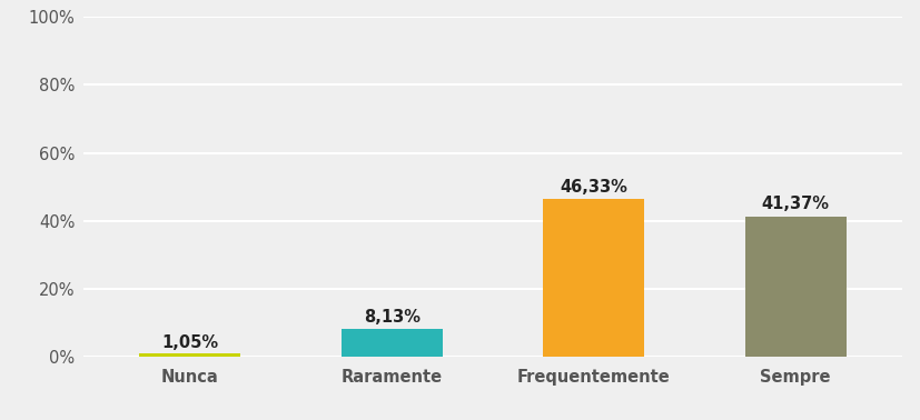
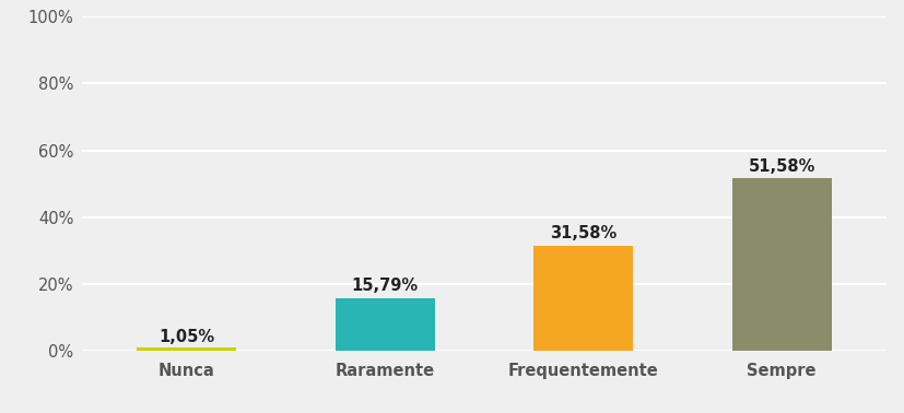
Raramente: 8,13% -> 15,79%
Frequentemente: 46,33% -> 31,58%
Sempre: 41,37% -> 51,58%
